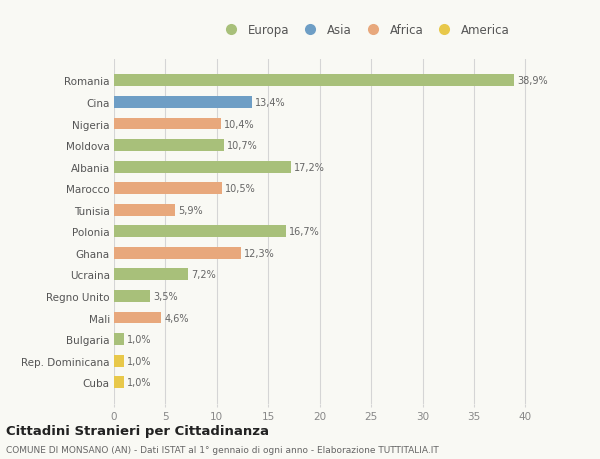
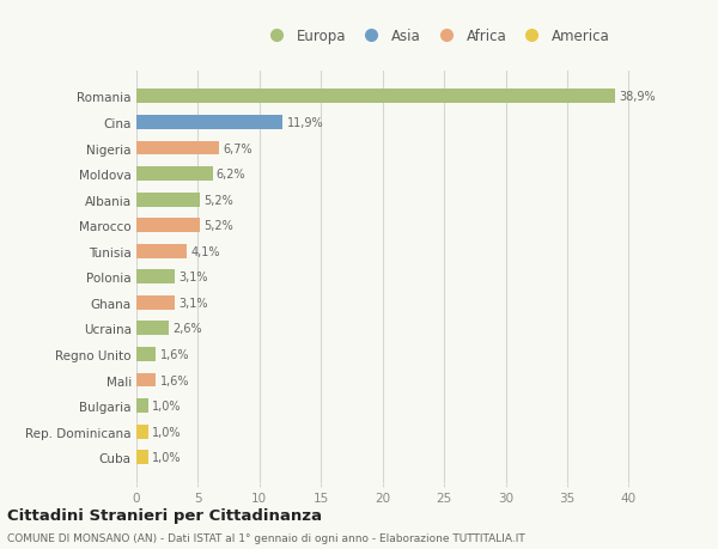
Cina: 13,4% -> 11,9%
Nigeria: 10,4% -> 6,7%
Moldova: 10,7% -> 6,2%
Albania: 17,2% -> 5,2%
Marocco: 10,5% -> 5,2%
Tunisia: 5,9% -> 4,1%
Polonia: 16,7% -> 3,1%
Ghana: 12,3% -> 3,1%
Ucraina: 7,2% -> 2,6%
Regno Unito: 3,5% -> 1,6%
Mali: 4,6% -> 1,6%
